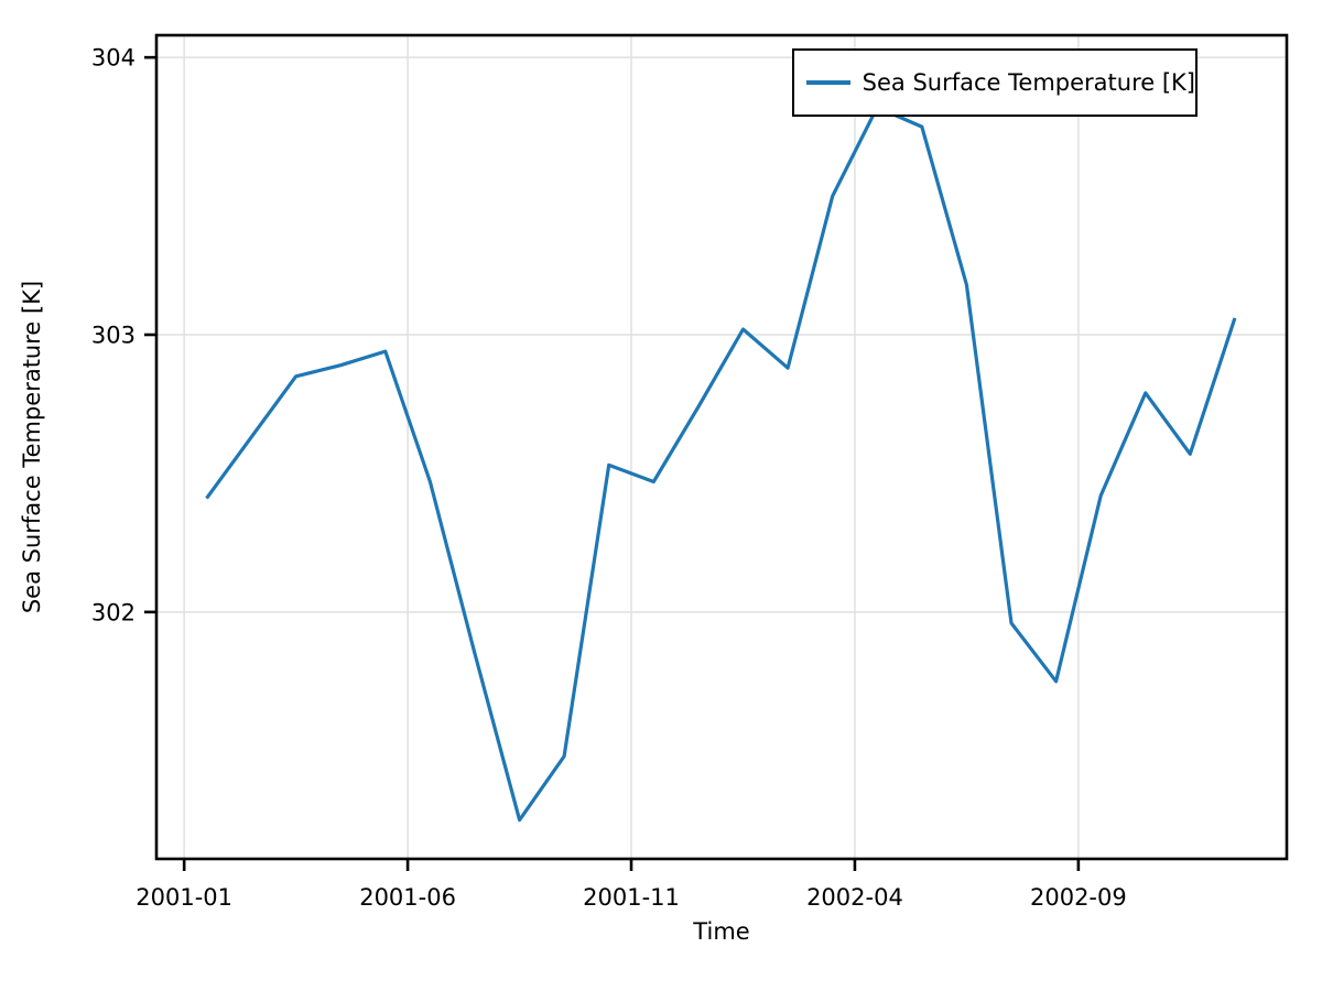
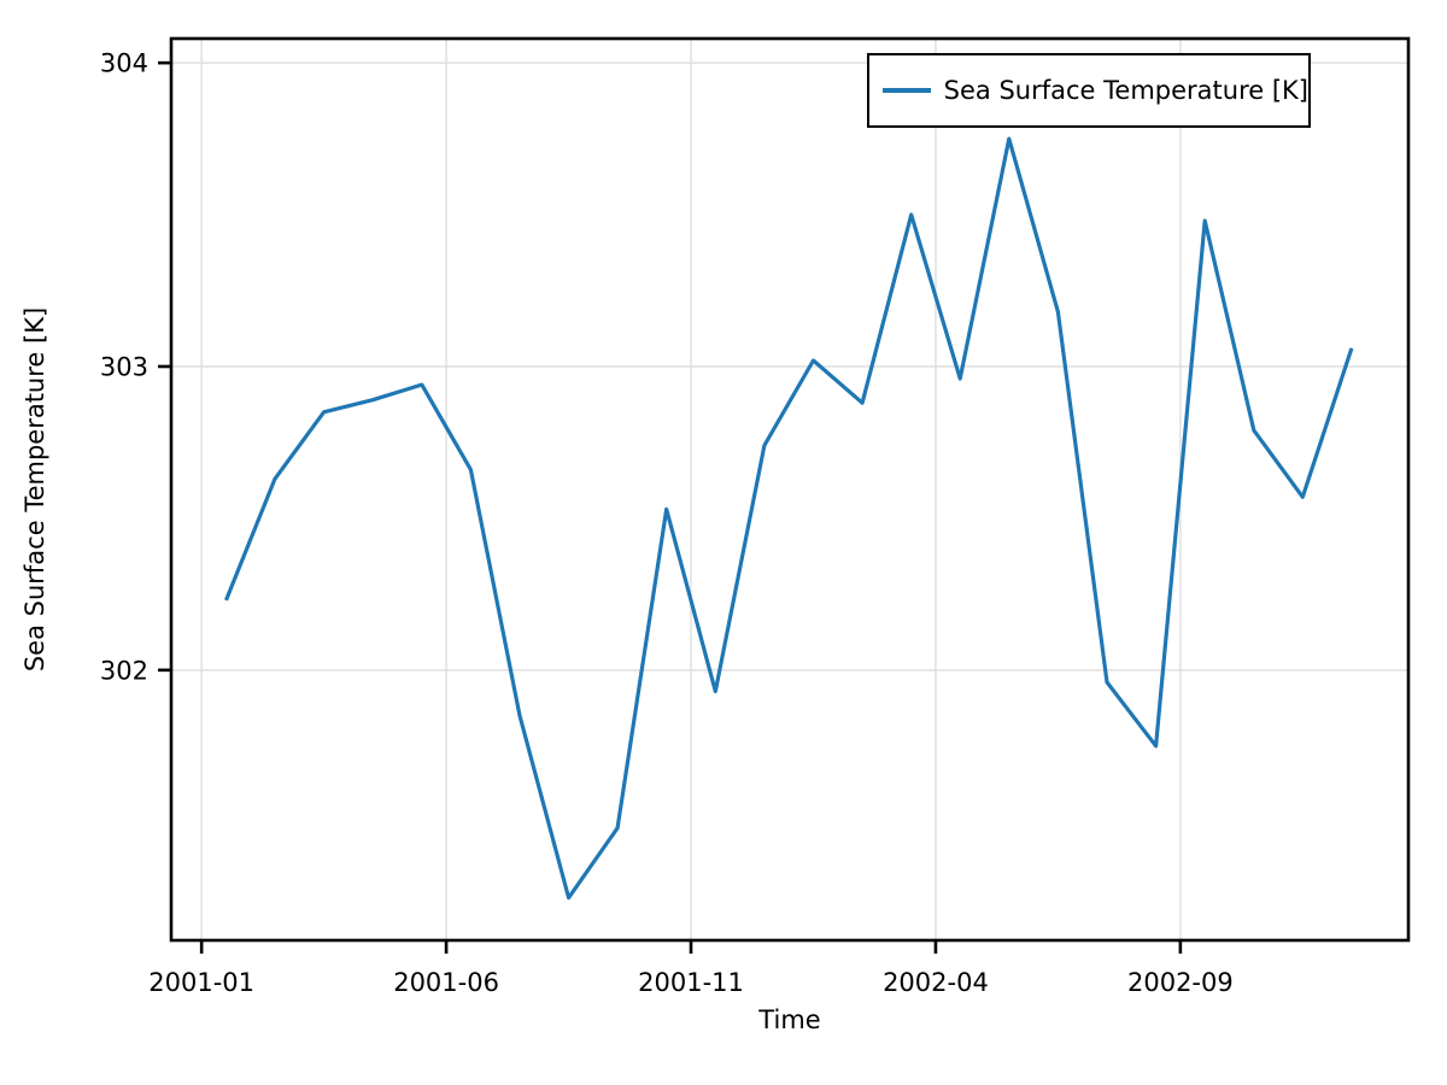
2001-01: 302.41 -> 302.23
2001-06: 302.47 -> 302.66
2001-11: 302.47 -> 301.93
2002-04: 303.82 -> 302.96
2002-09: 302.42 -> 303.48
